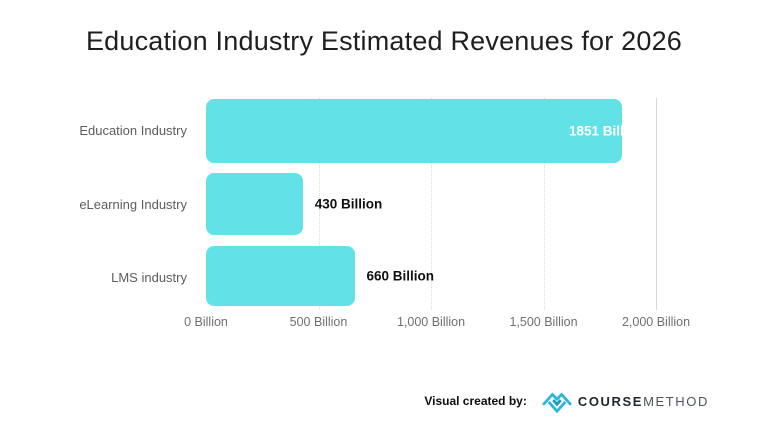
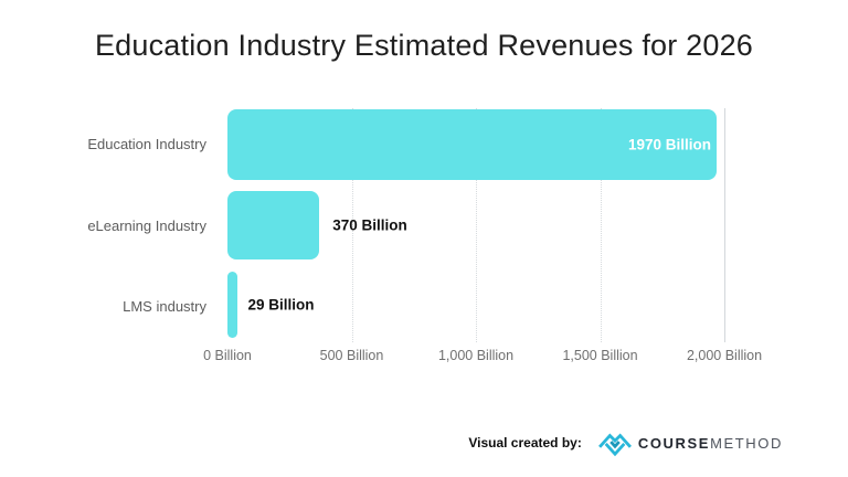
Education Industry: 1851 -> 1970
eLearning Industry: 430 -> 370
LMS industry: 660 -> 29
